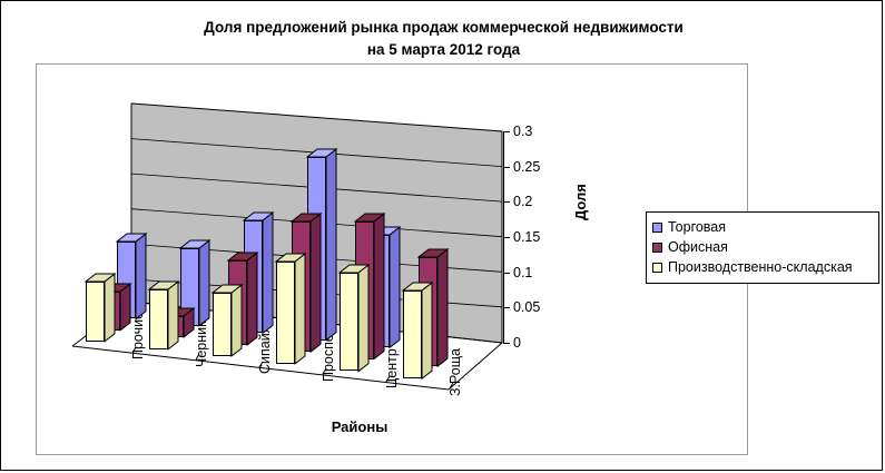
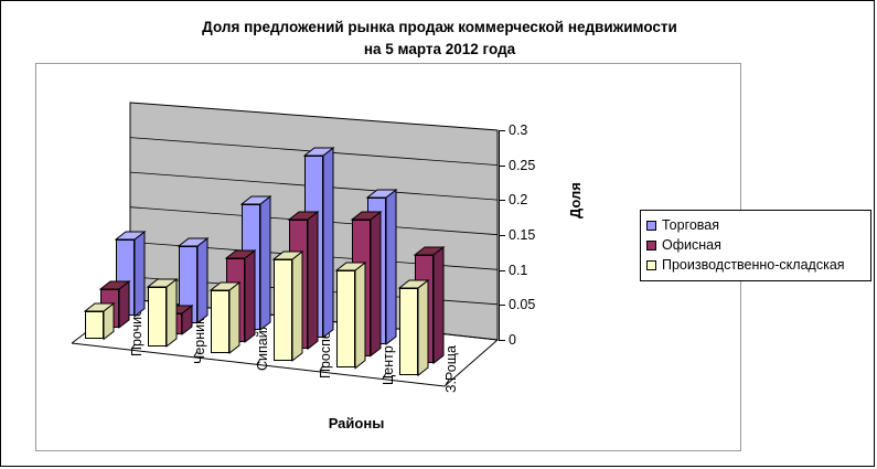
Производственно-складская/Прочие: 0.09 -> 0.04
Торговая/Сипайлово: 0.16 -> 0.18
Торговая/Центр: 0.16 -> 0.21
